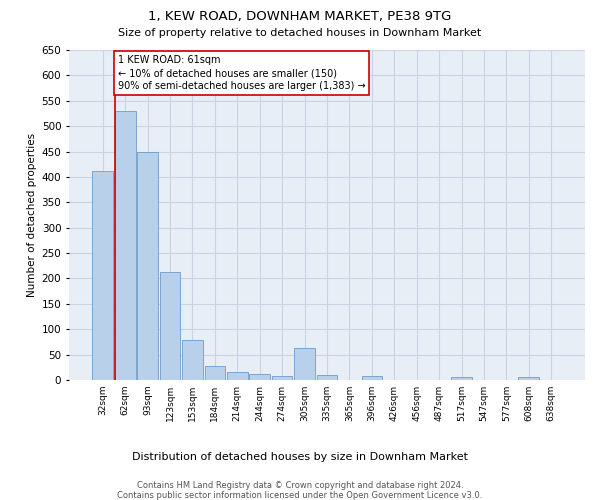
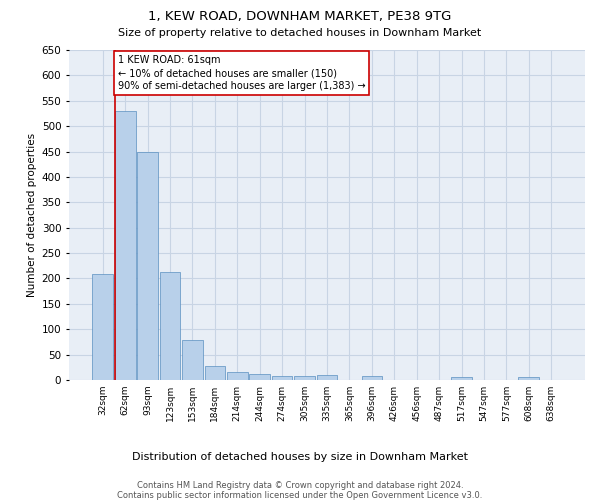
32sqm: 412 -> 208
305sqm: 64 -> 8
